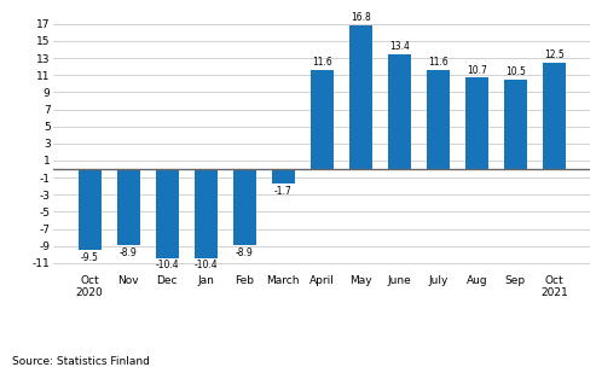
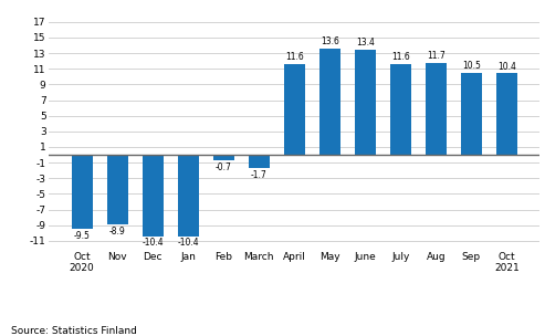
Feb: -8.9 -> -0.7
May: 16.8 -> 13.6
Aug: 10.7 -> 11.7
Oct 2021: 12.5 -> 10.4
